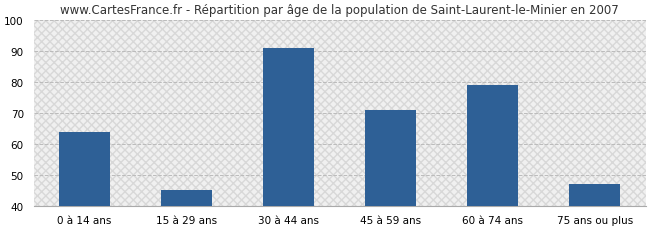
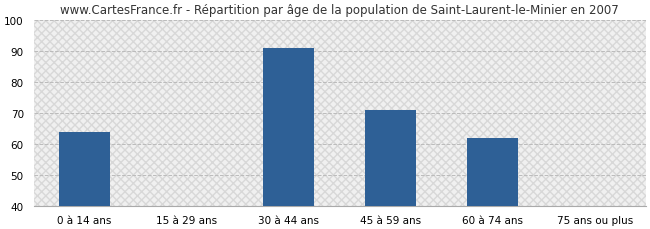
15 à 29 ans: 45 -> 40
60 à 74 ans: 79 -> 62
75 ans ou plus: 47 -> 40
